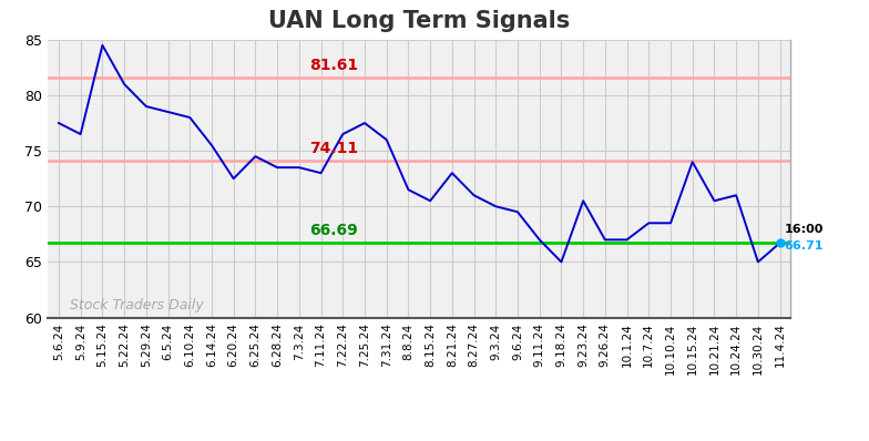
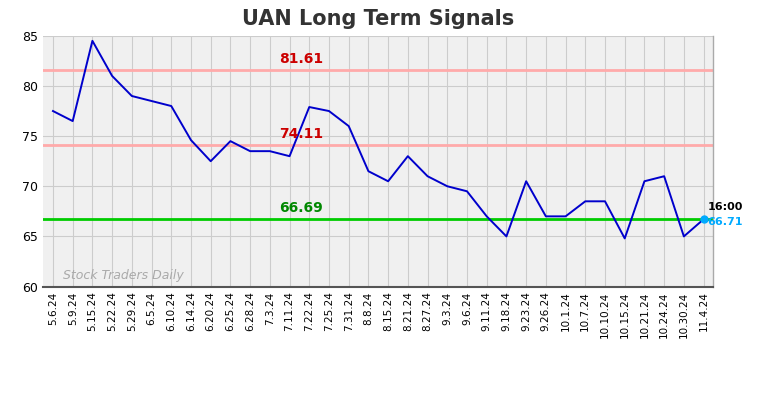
6.14.24: 75.5 -> 74.6
7.22.24: 76.5 -> 77.9
10.15.24: 74.0 -> 64.8
